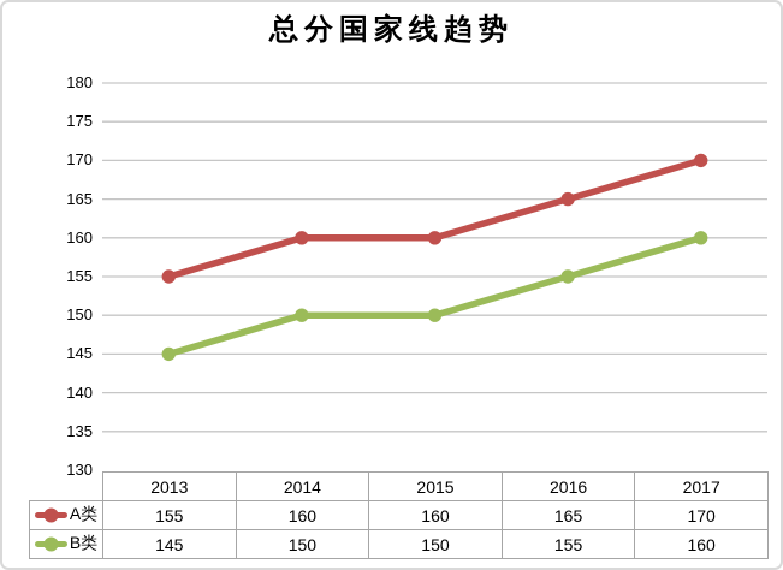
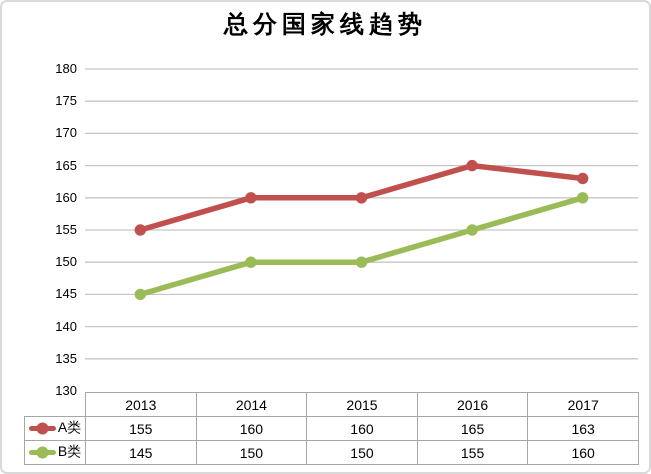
A类/2017: 170 -> 163
